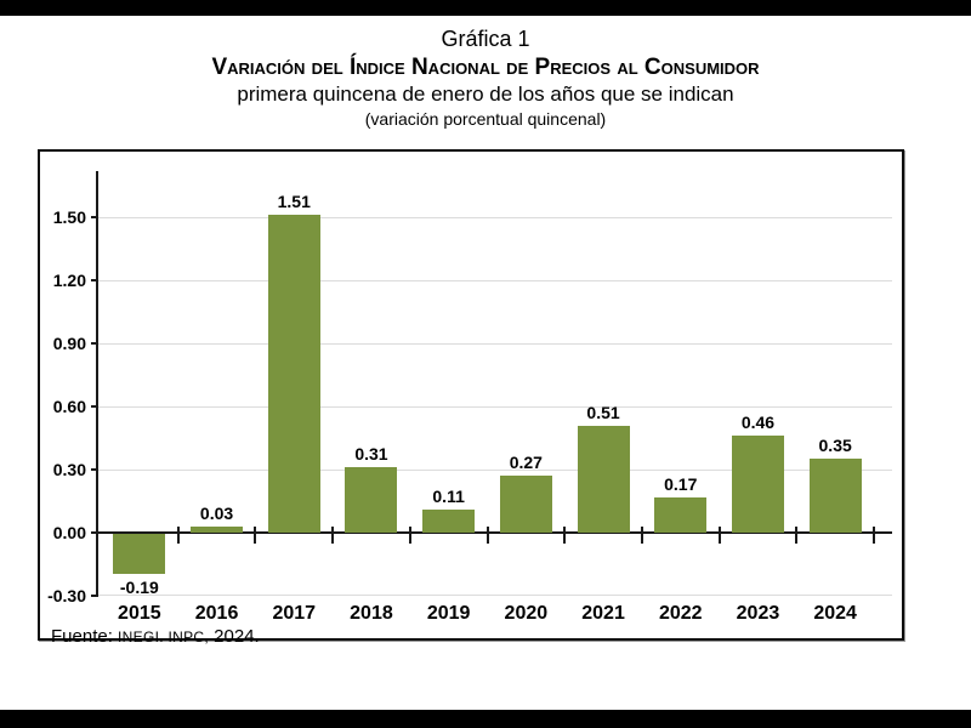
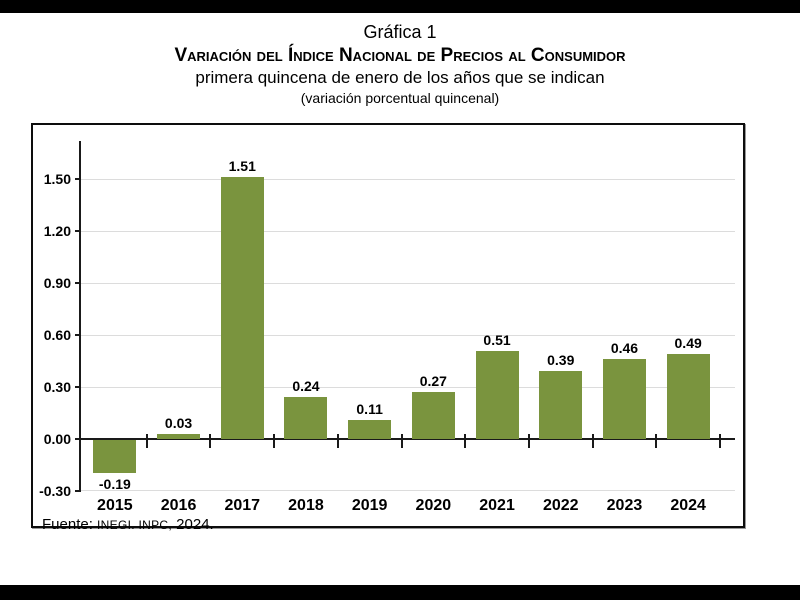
2018: 0.31 -> 0.24
2022: 0.17 -> 0.39
2024: 0.35 -> 0.49
